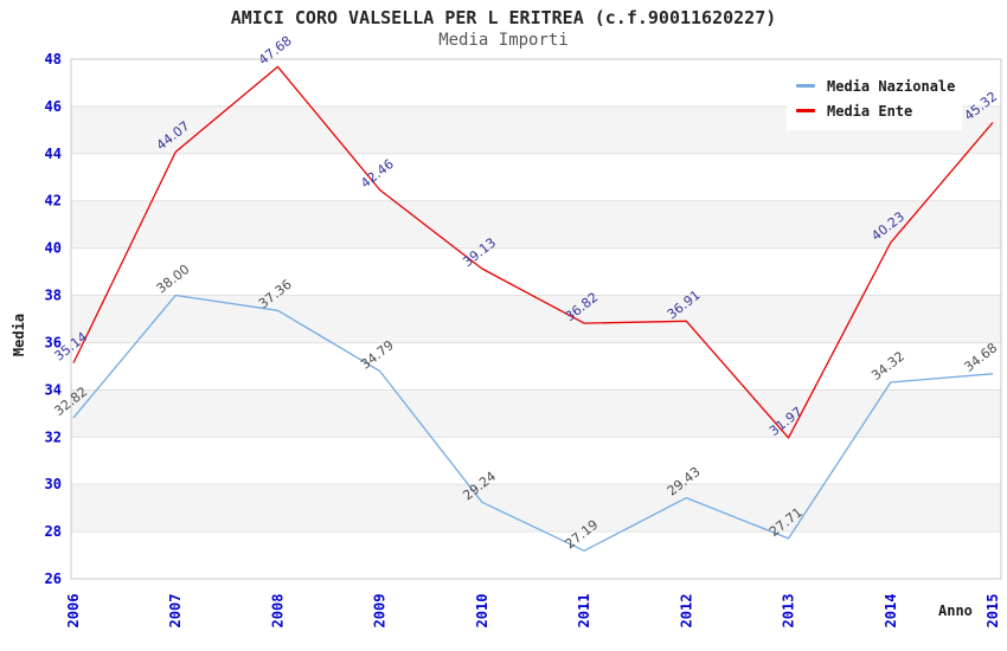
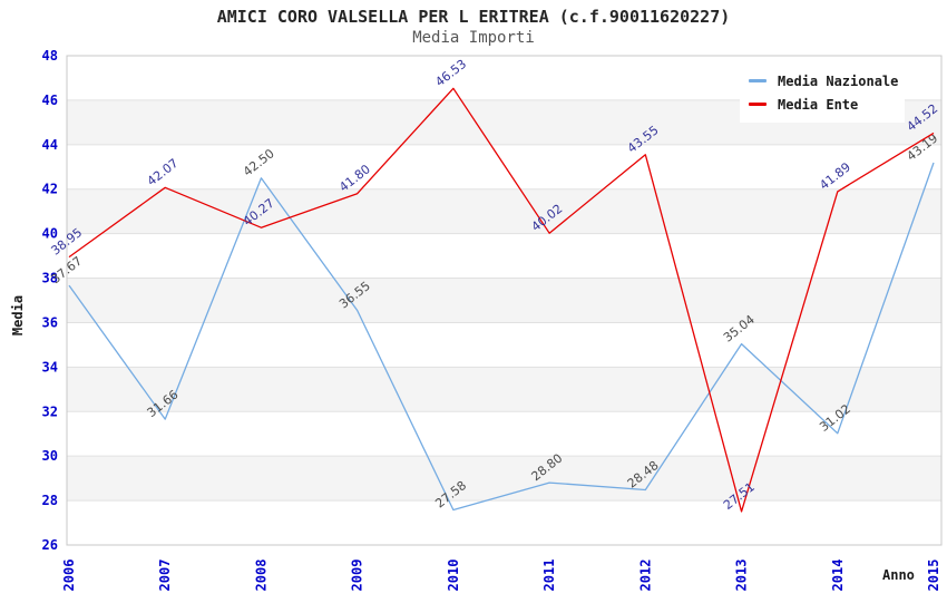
Media Nazionale/2006: 32.82 -> 37.67
Media Ente/2006: 35.14 -> 38.95
Media Nazionale/2007: 38.00 -> 31.66
Media Ente/2007: 44.07 -> 42.07
Media Nazionale/2008: 37.36 -> 42.50
Media Ente/2008: 47.68 -> 40.27
Media Nazionale/2009: 34.79 -> 36.55
Media Ente/2009: 42.46 -> 41.80
Media Nazionale/2010: 29.24 -> 27.58
Media Ente/2010: 39.13 -> 46.53
Media Nazionale/2011: 27.19 -> 28.80
Media Ente/2011: 36.82 -> 40.02
Media Nazionale/2012: 29.43 -> 28.48
Media Ente/2012: 36.91 -> 43.55
Media Nazionale/2013: 27.71 -> 35.04
Media Ente/2013: 31.97 -> 27.51
Media Nazionale/2014: 34.32 -> 31.02
Media Ente/2014: 40.23 -> 41.89
Media Nazionale/2015: 34.68 -> 43.19
Media Ente/2015: 45.32 -> 44.52
